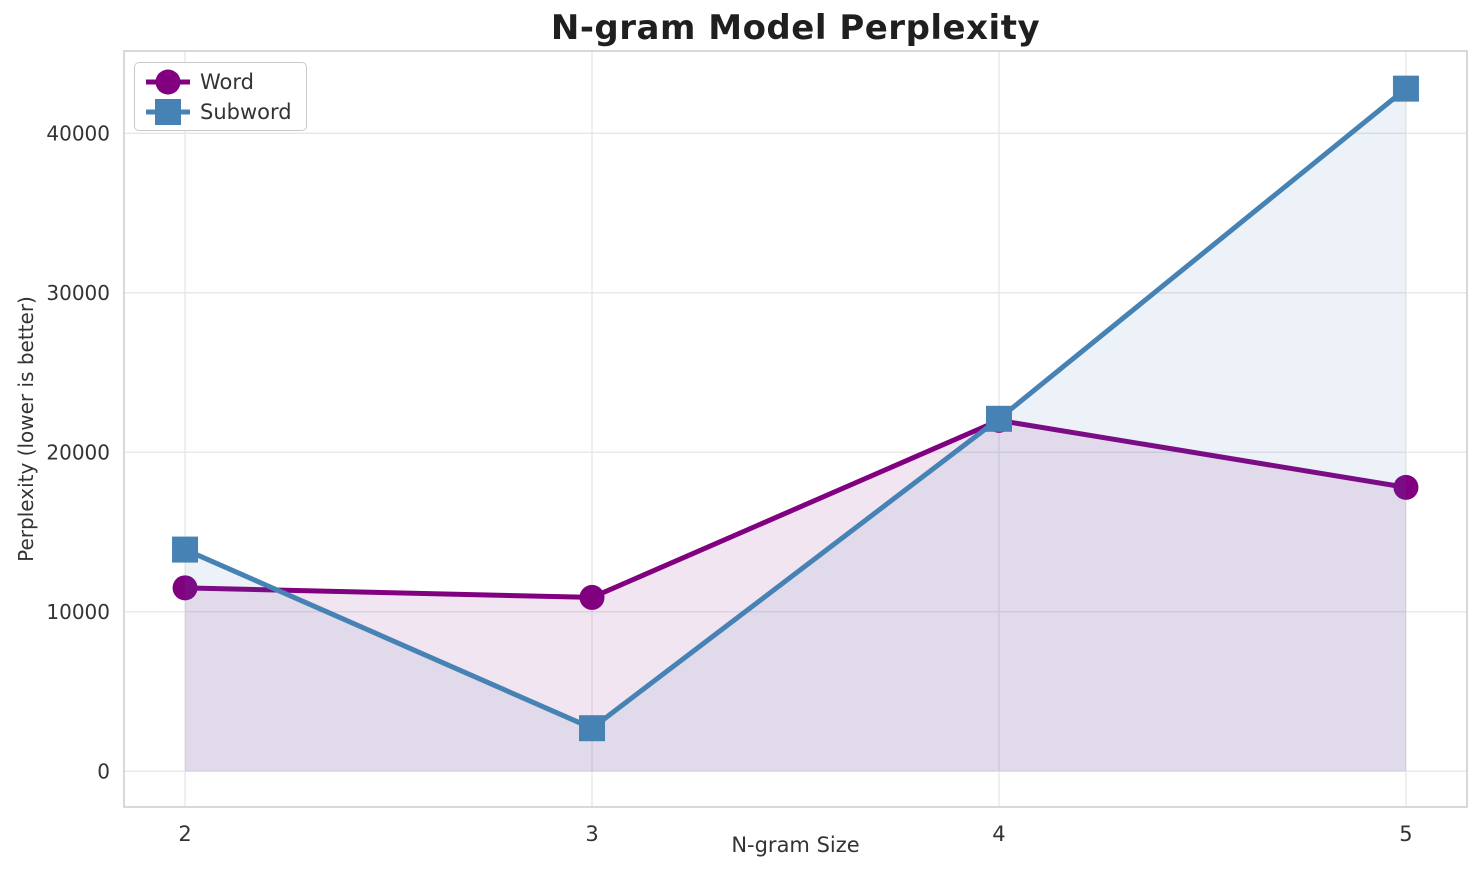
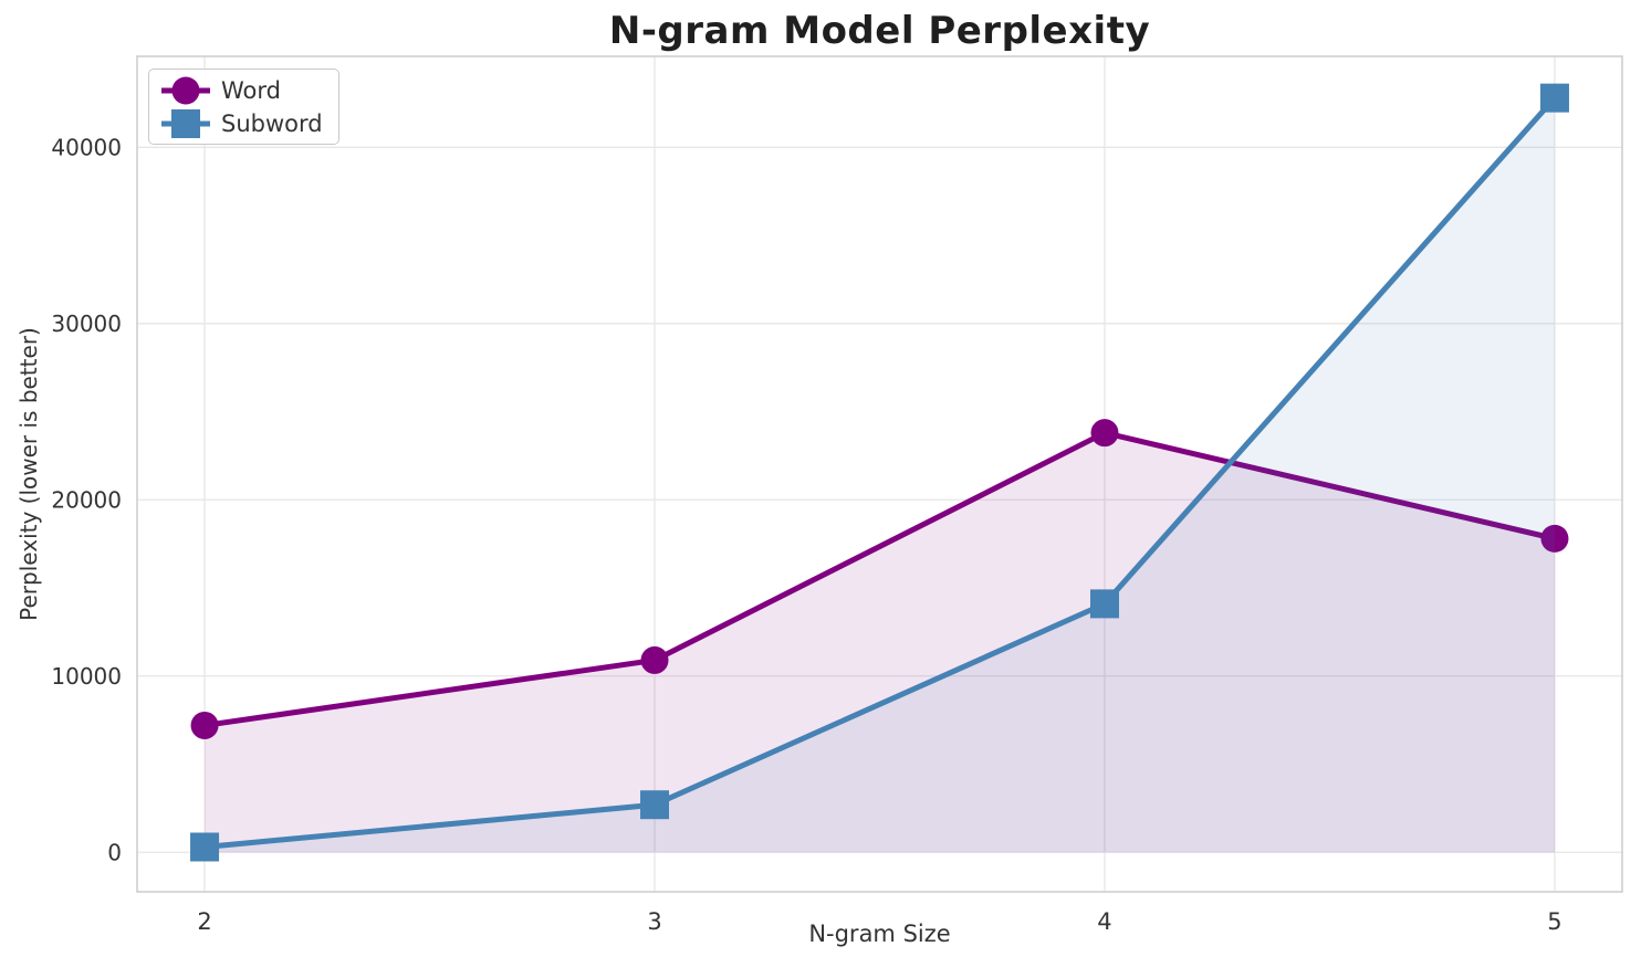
Word/2: 11500 -> 7200
Subword/2: 13900 -> 300
Word/4: 22000 -> 23800
Subword/4: 22100 -> 14100
